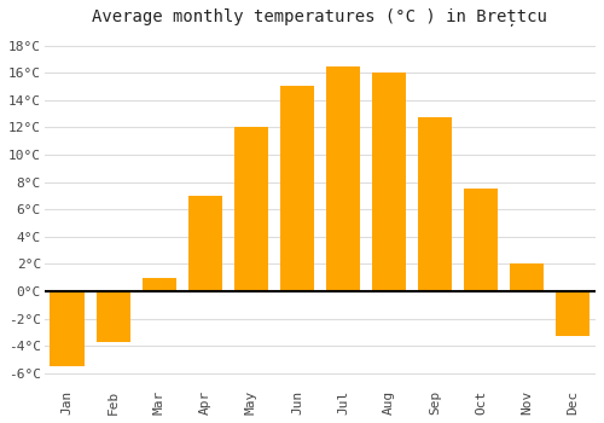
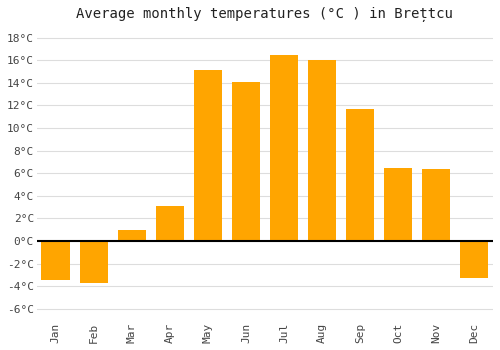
Jan: -5.5°C -> -3.5°C
Apr: 7.0°C -> 3.1°C
May: 12.0°C -> 15.1°C
Jun: 15.0°C -> 14.1°C
Sep: 12.7°C -> 11.7°C
Oct: 7.5°C -> 6.5°C
Nov: 2.0°C -> 6.4°C
